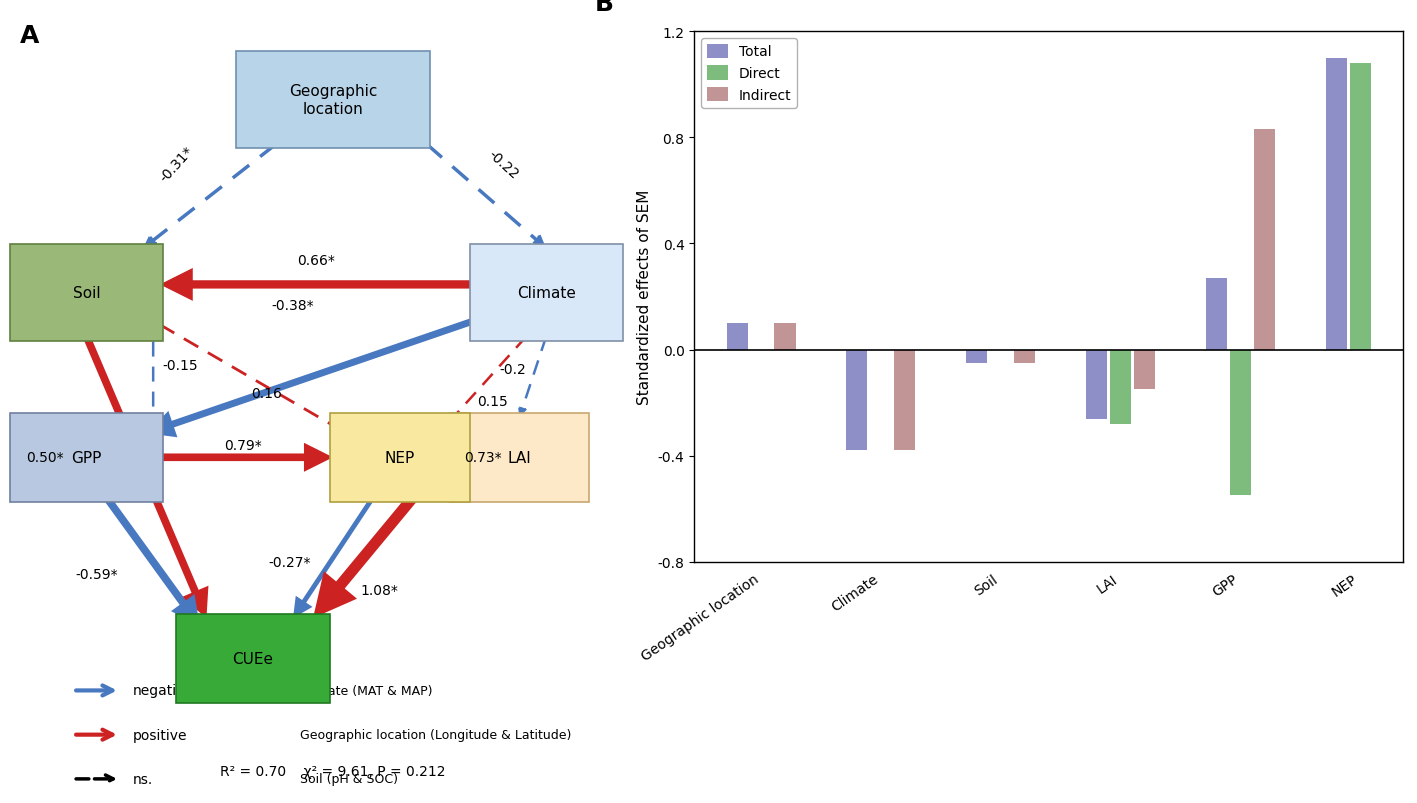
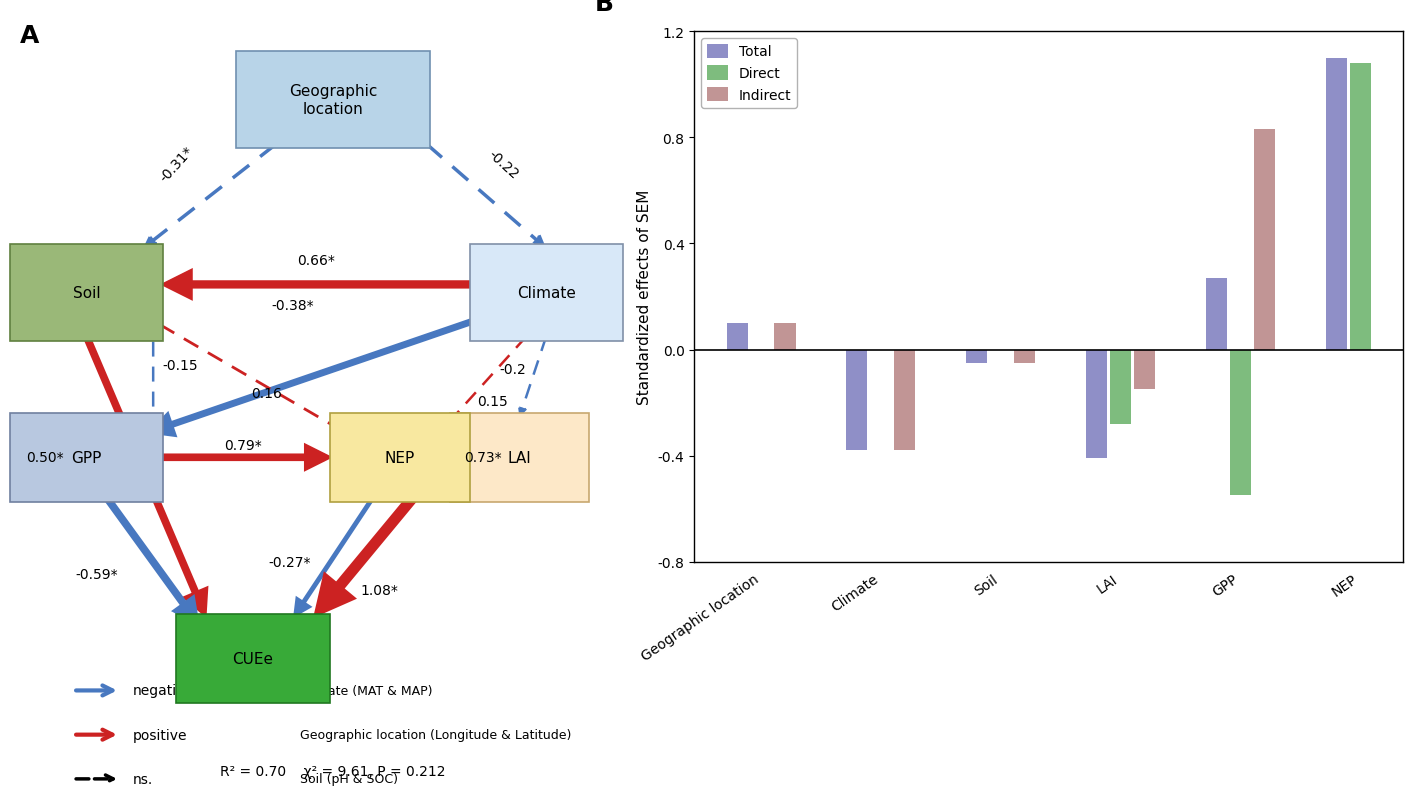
Total/LAI: -0.26 -> -0.41
